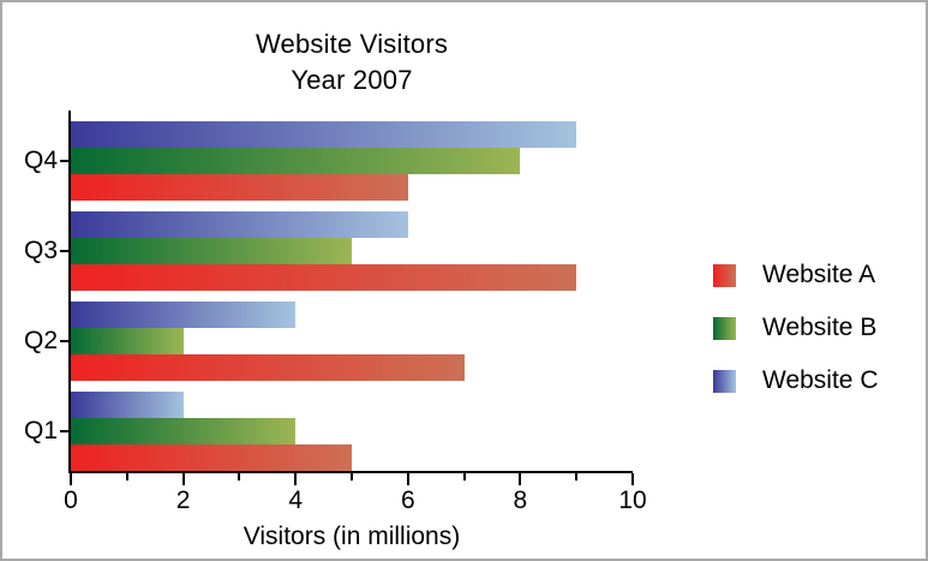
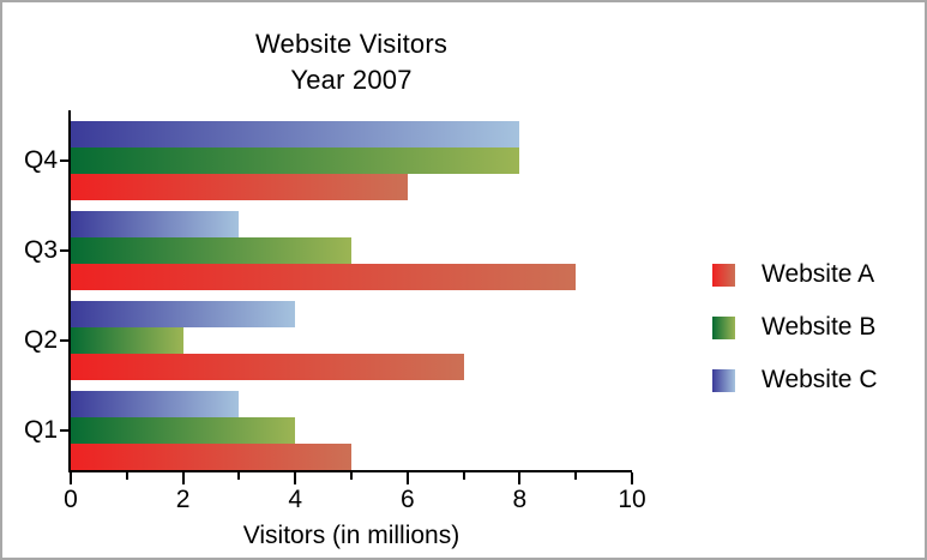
Website C/Q1: 2 -> 3
Website C/Q3: 6 -> 3
Website C/Q4: 9 -> 8
